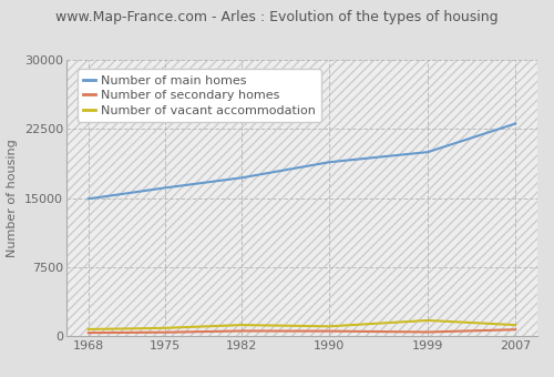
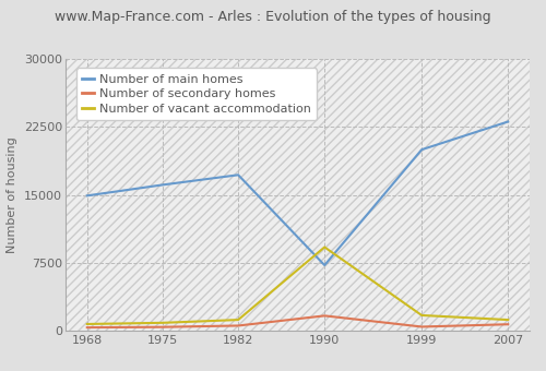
Number of main homes/1990: 18900 -> 7200
Number of secondary homes/1990: 500 -> 1600
Number of vacant accommodation/1990: 1000 -> 9200
